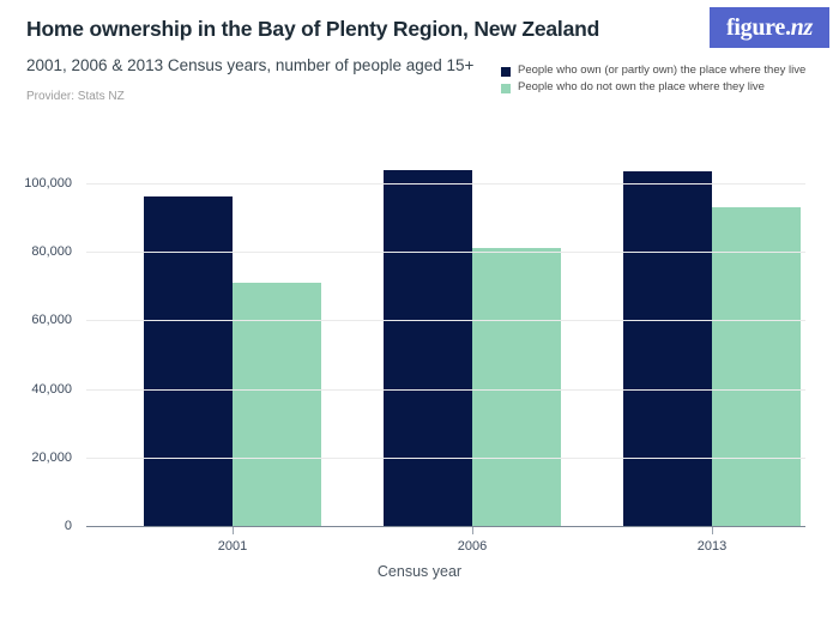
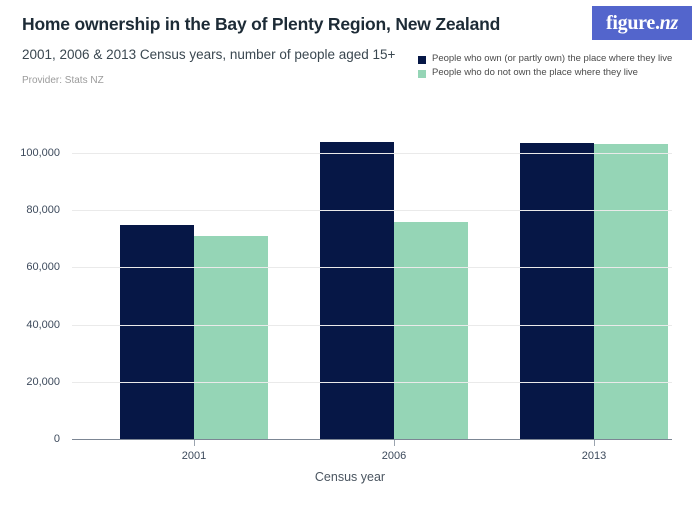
People who own (or partly own) the place where they live/2001: 96000 -> 75000
People who do not own the place where they live/2006: 81000 -> 76000
People who do not own the place where they live/2013: 93000 -> 103000
